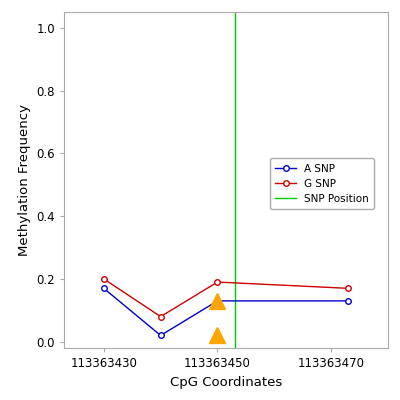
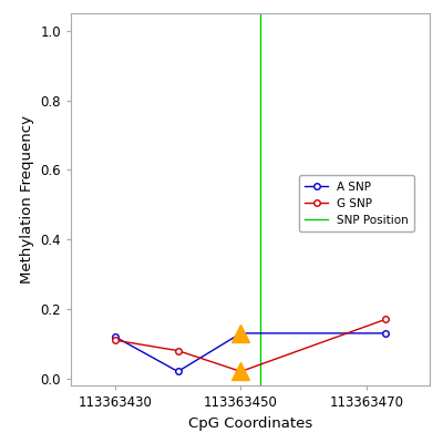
A SNP/113363430: 0.17 -> 0.12
G SNP/113363430: 0.20 -> 0.11
G SNP/113363450: 0.19 -> 0.02
